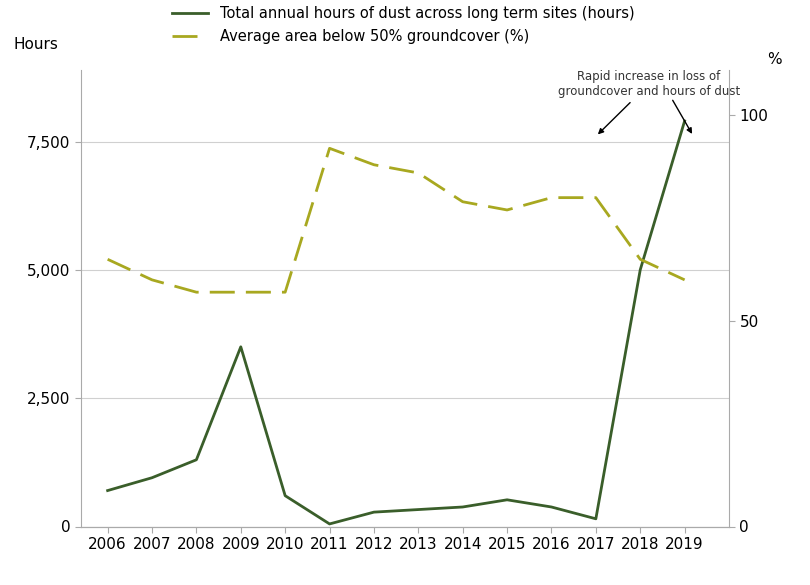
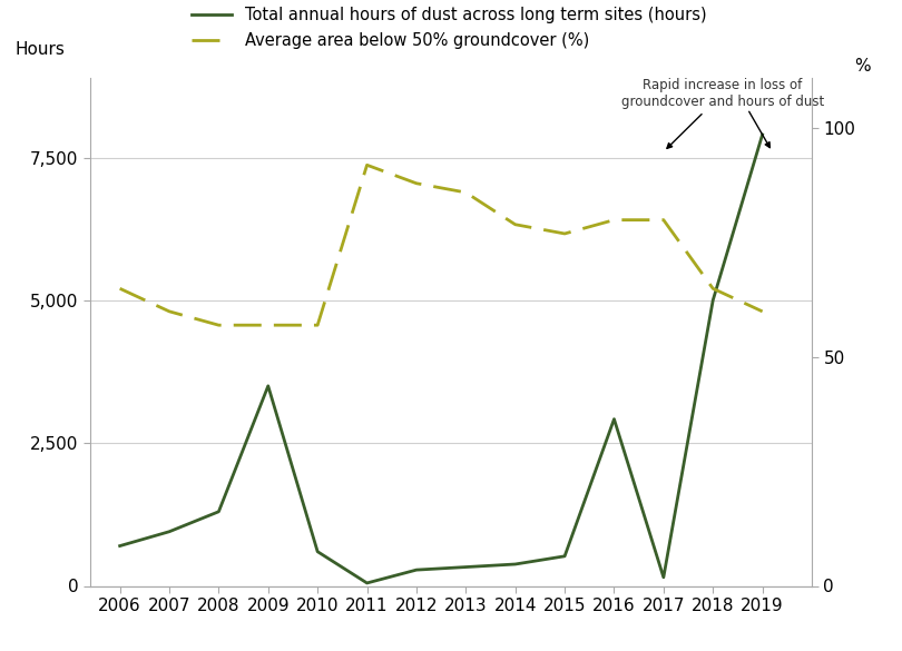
Total annual hours of dust across long term sites (hours)/2016: 380 -> 2,920
